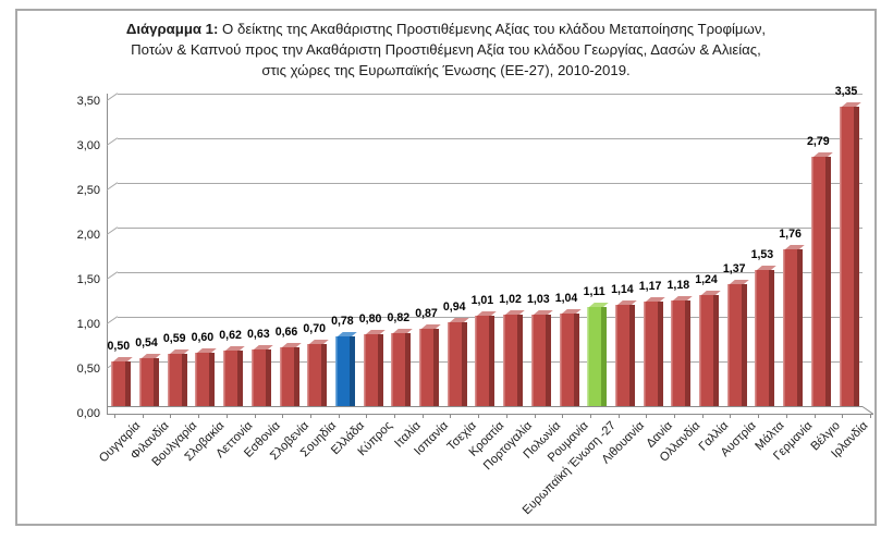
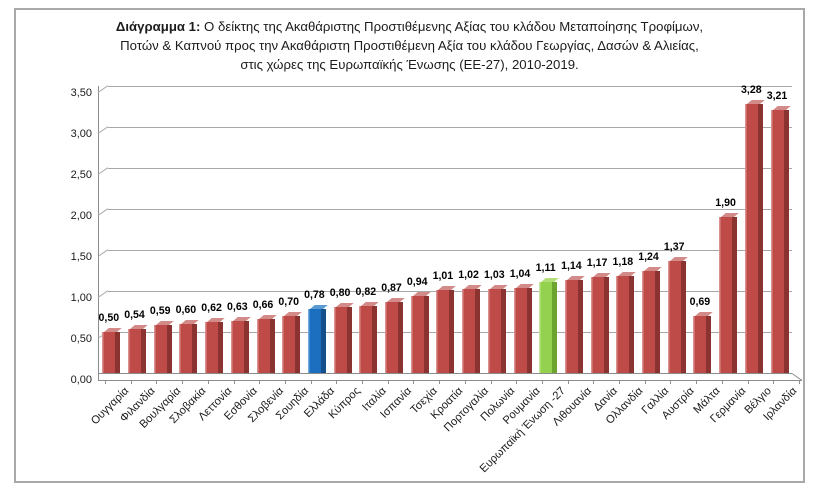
Μάλτα: 1,53 -> 0,69
Γερμανία: 1,76 -> 1,90
Βέλγιο: 2,79 -> 3,28
Ιρλανδία: 3,35 -> 3,21
